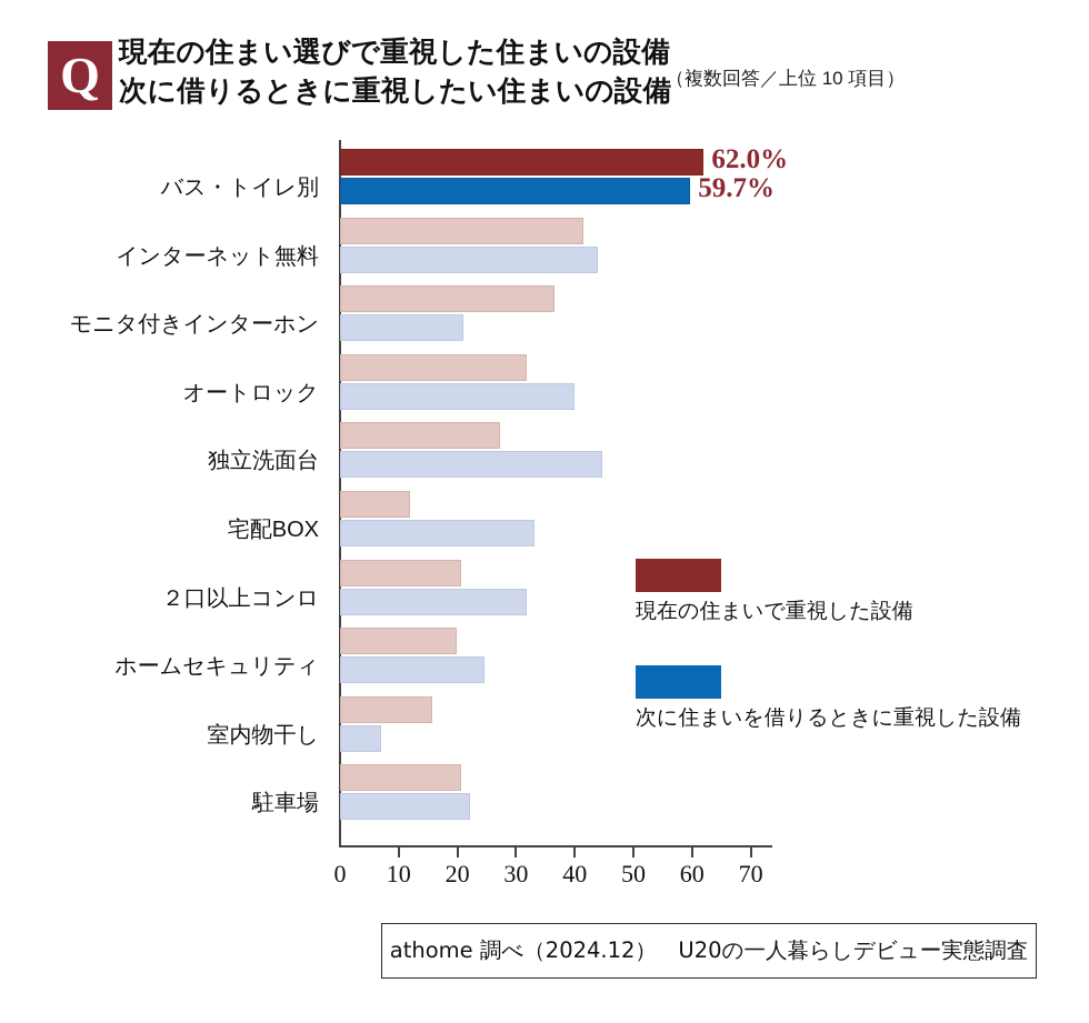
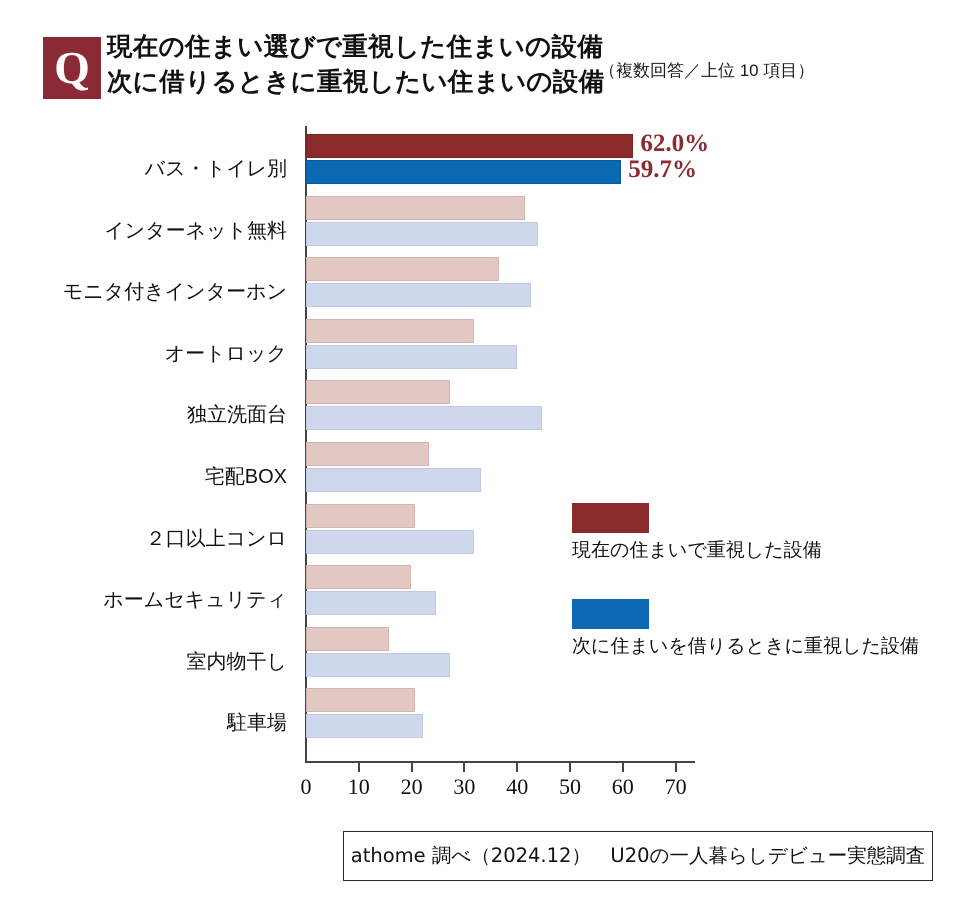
次に住まいを借りるときに重視した設備/モニタ付きインターホン: 21 -> 43
現在の住まいで重視した設備/宅配BOX: 12 -> 23
次に住まいを借りるときに重視した設備/室内物干し: 7 -> 27
